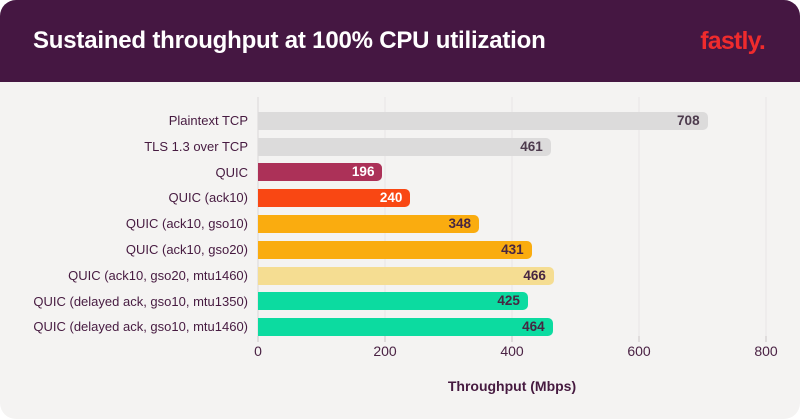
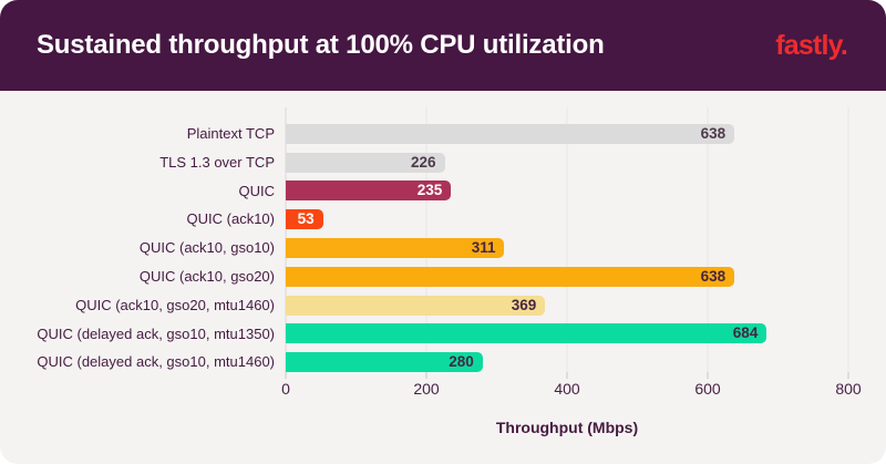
Plaintext TCP: 708 -> 638
TLS 1.3 over TCP: 461 -> 226
QUIC: 196 -> 235
QUIC (ack10): 240 -> 53
QUIC (ack10, gso10): 348 -> 311
QUIC (ack10, gso20): 431 -> 638
QUIC (ack10, gso20, mtu1460): 466 -> 369
QUIC (delayed ack, gso10, mtu1350): 425 -> 684
QUIC (delayed ack, gso10, mtu1460): 464 -> 280
